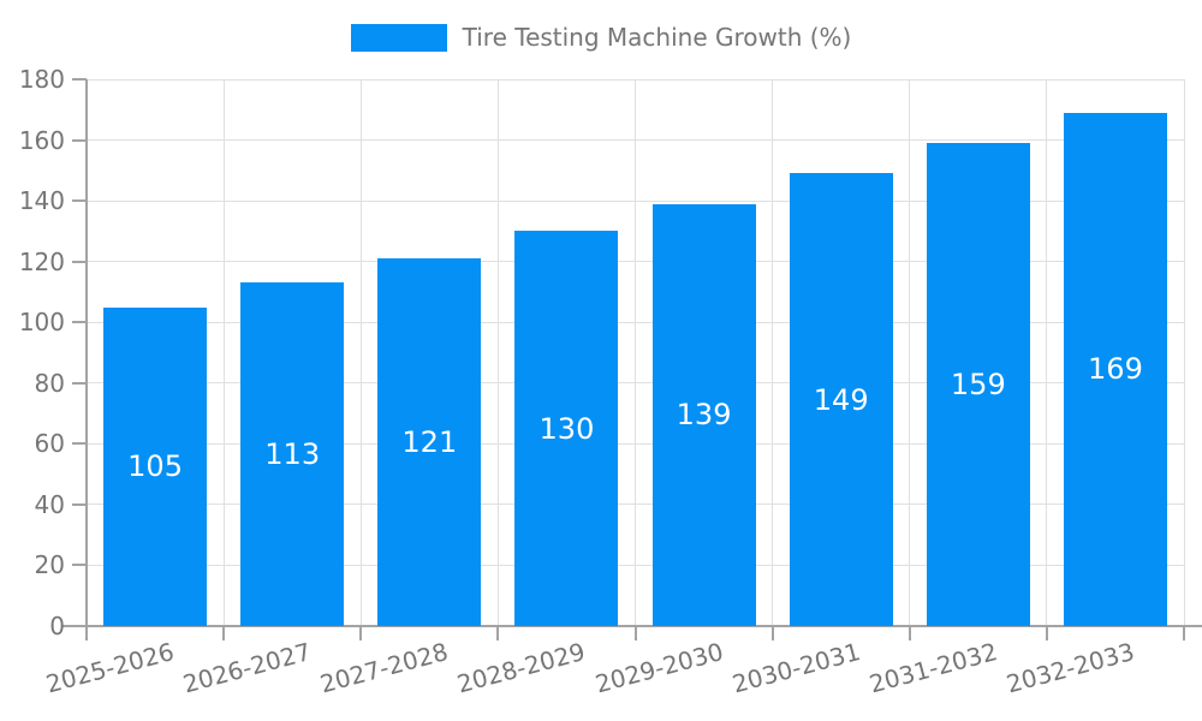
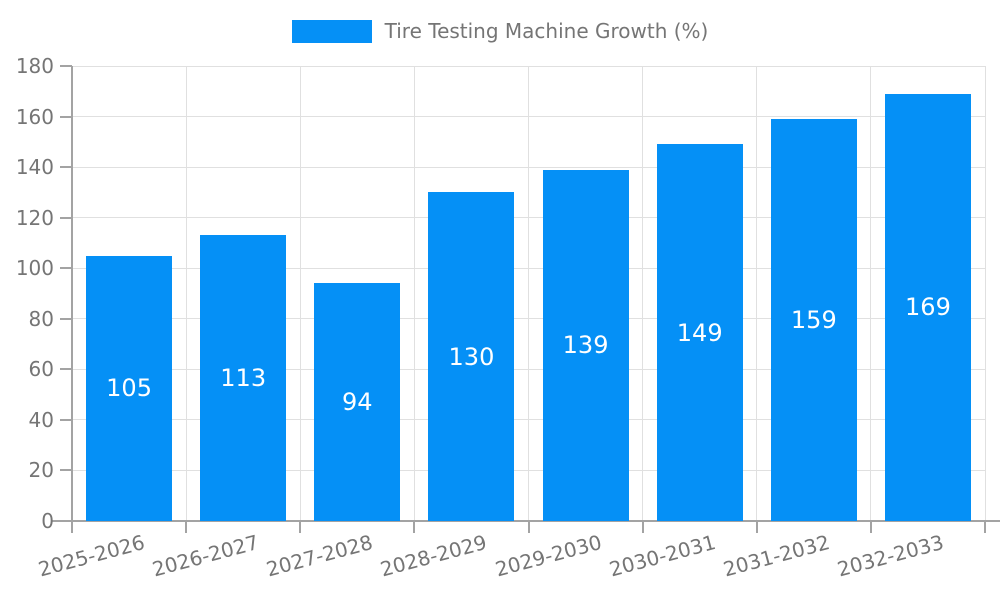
2027-2028: 121 -> 94
